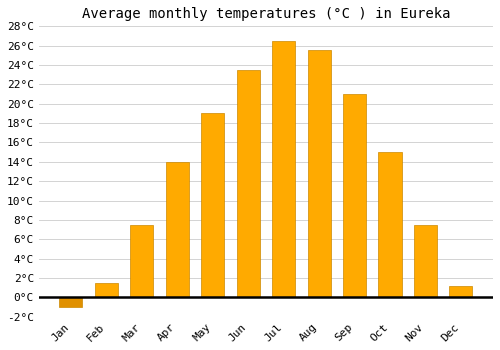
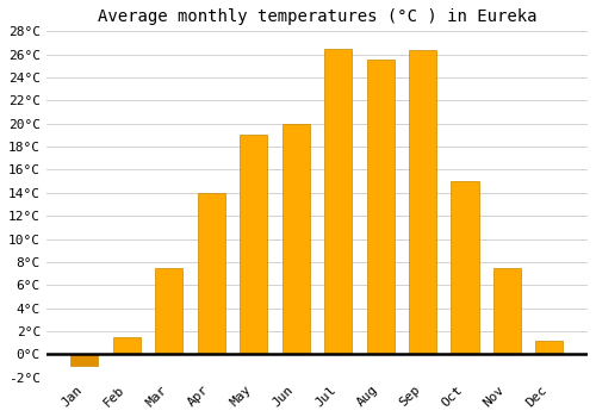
Jun: 23.5°C -> 20.0°C
Sep: 21.0°C -> 26.4°C
